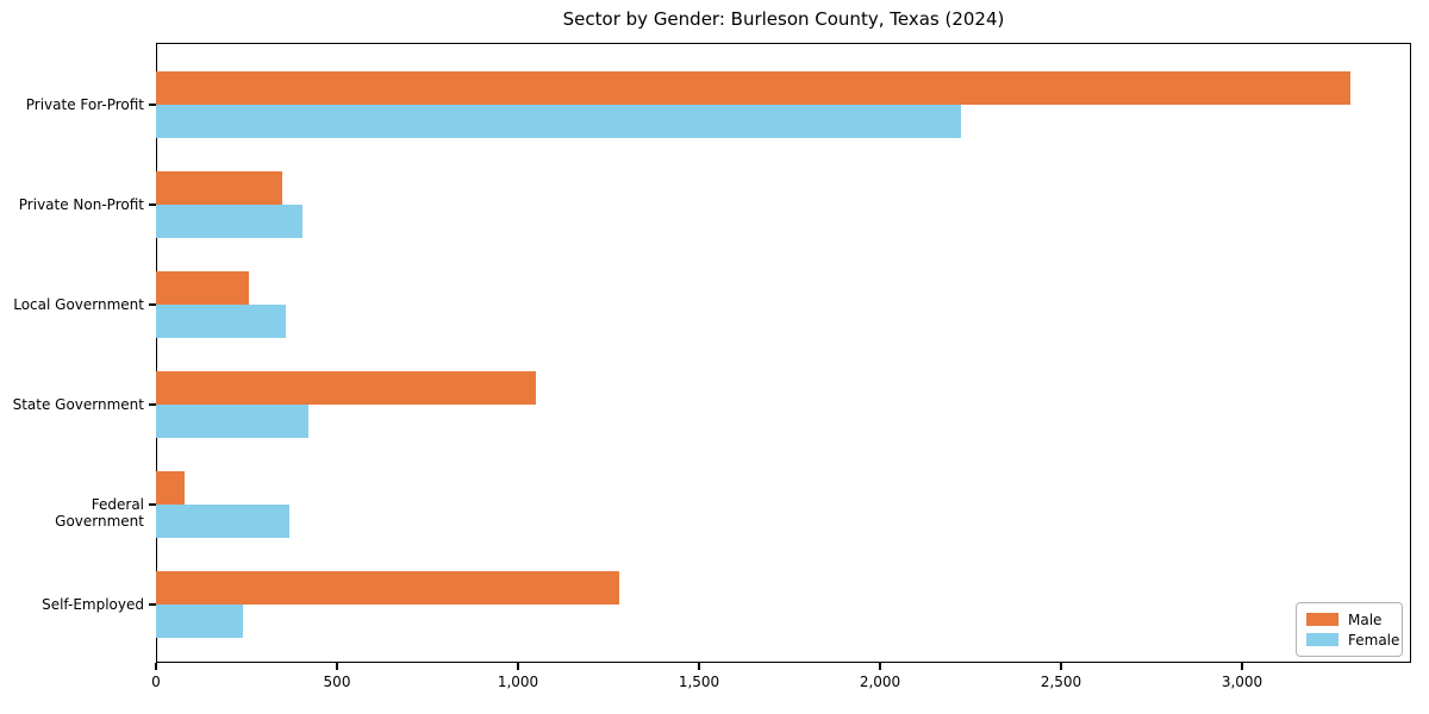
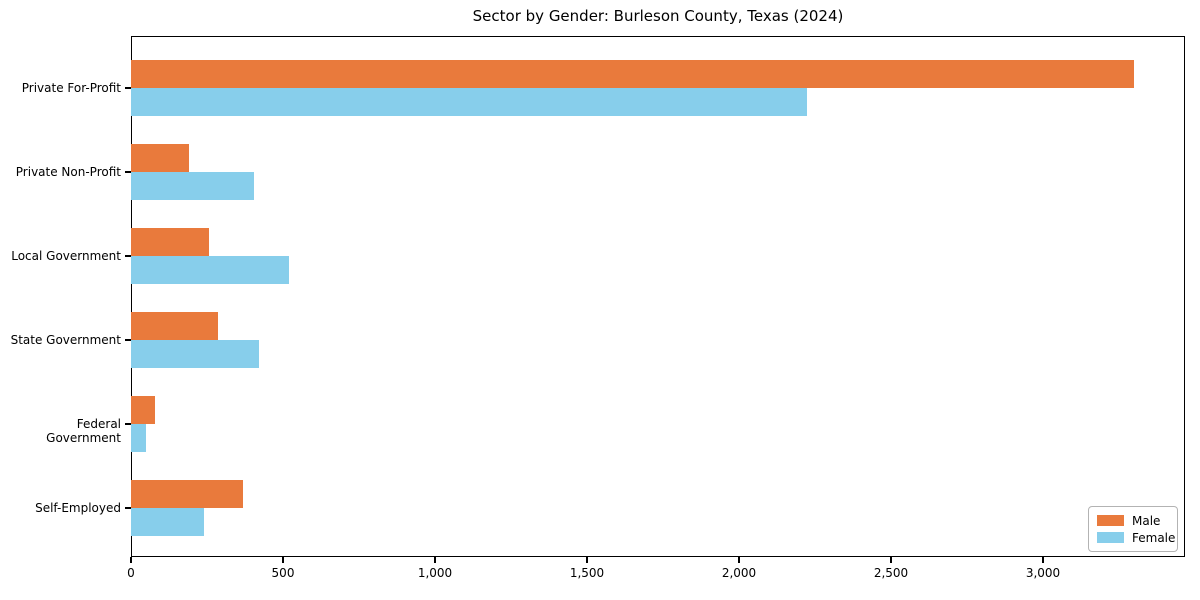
Male/Private Non-Profit: 350 -> 190
Female/Local Government: 360 -> 520
Male/State Government: 1050 -> 280
Female/Federal Government: 370 -> 50
Male/Self-Employed: 1280 -> 370
